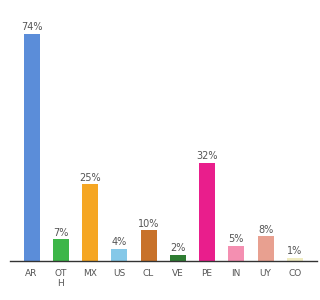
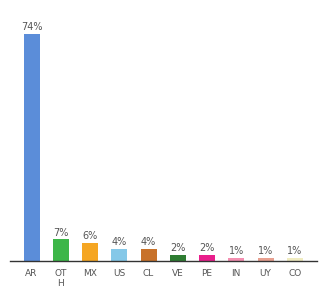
MX: 25% -> 6%
CL: 10% -> 4%
PE: 32% -> 2%
IN: 5% -> 1%
UY: 8% -> 1%
